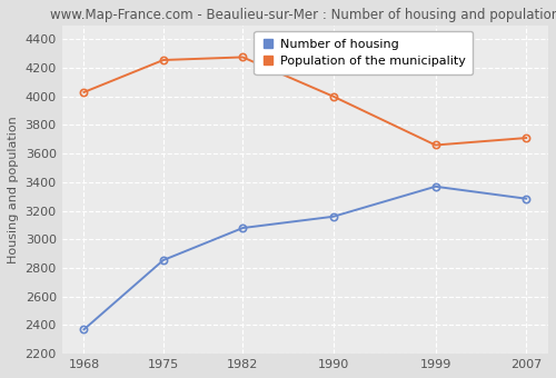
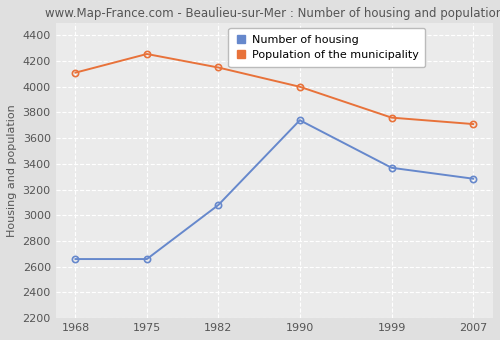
Number of housing/1968: 2370 -> 2660
Population of the municipality/1968: 4030 -> 4110
Number of housing/1975: 2860 -> 2660
Population of the municipality/1982: 4280 -> 4150
Number of housing/1990: 3160 -> 3740
Population of the municipality/1999: 3660 -> 3760
